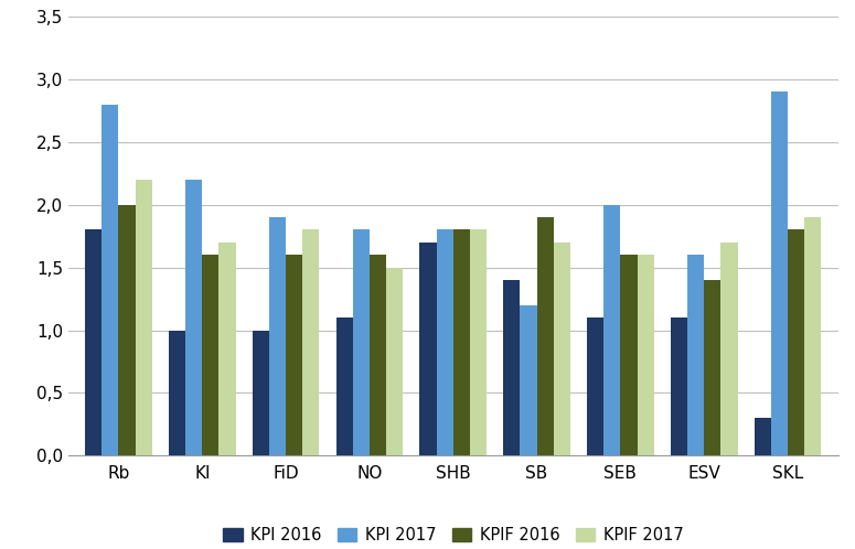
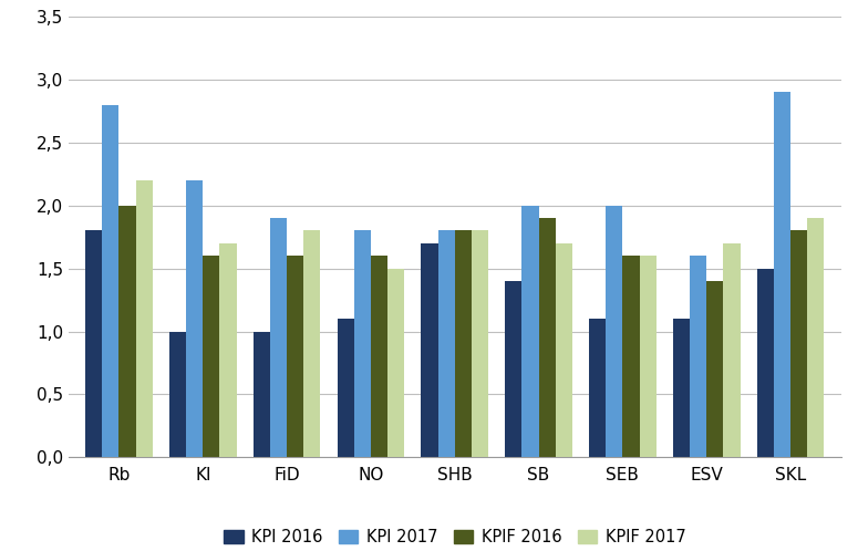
KPI 2017/SB: 1,2 -> 2,0
KPI 2016/SKL: 0,3 -> 1,5
